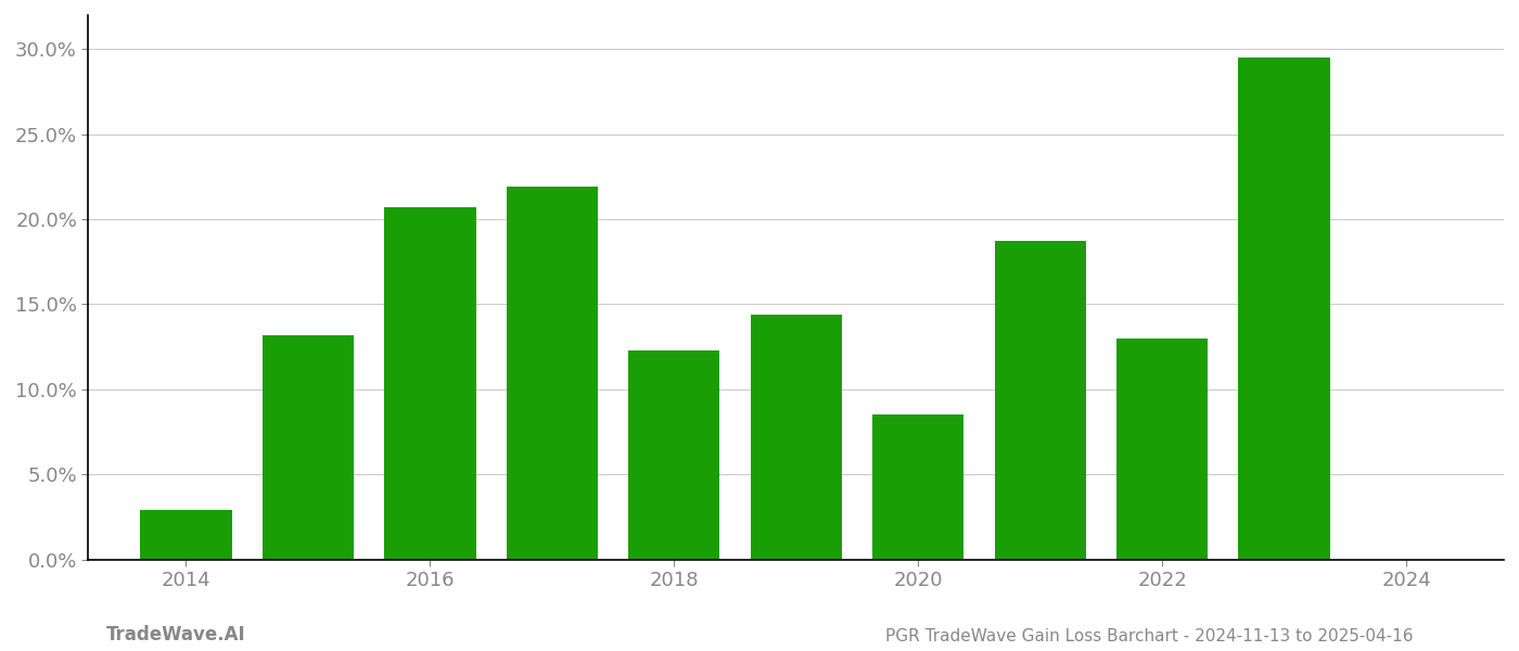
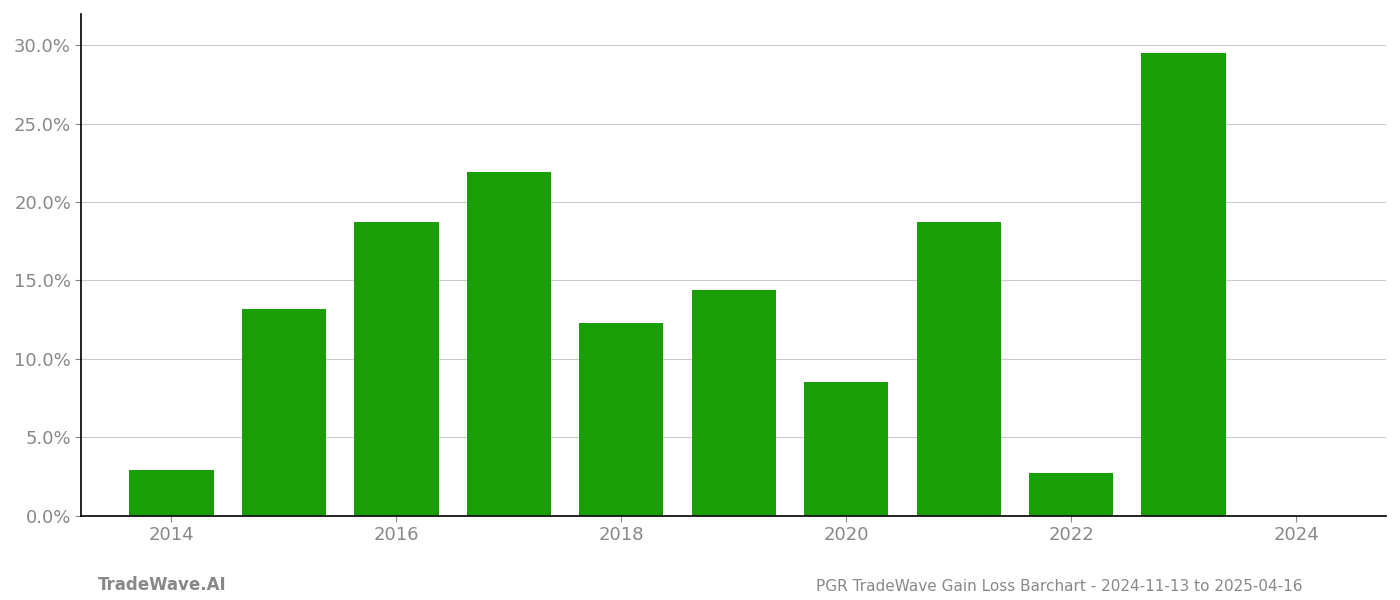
2016: 20.7% -> 18.7%
2022: 13.0% -> 2.7%
